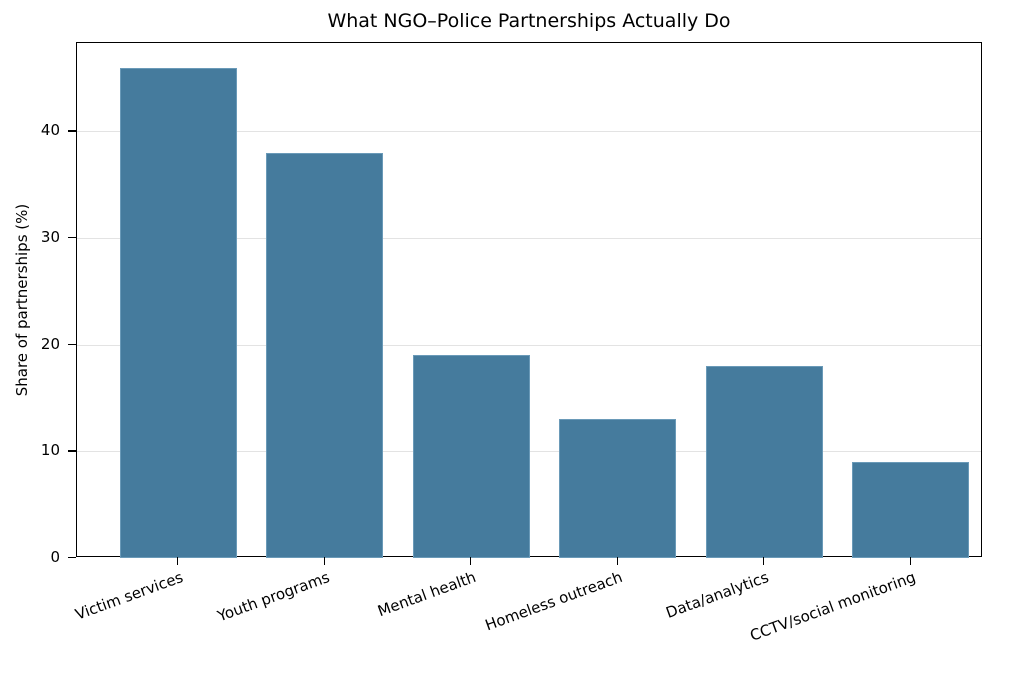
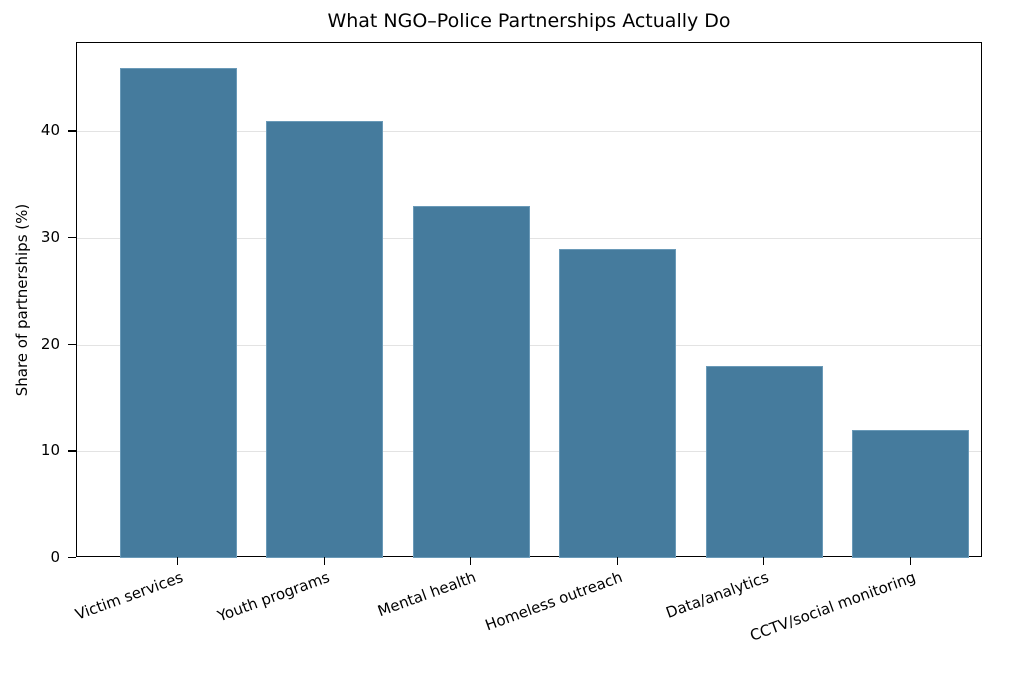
Youth programs: 38 -> 41
Mental health: 19 -> 33
Homeless outreach: 13 -> 29
CCTV/social monitoring: 9 -> 12
